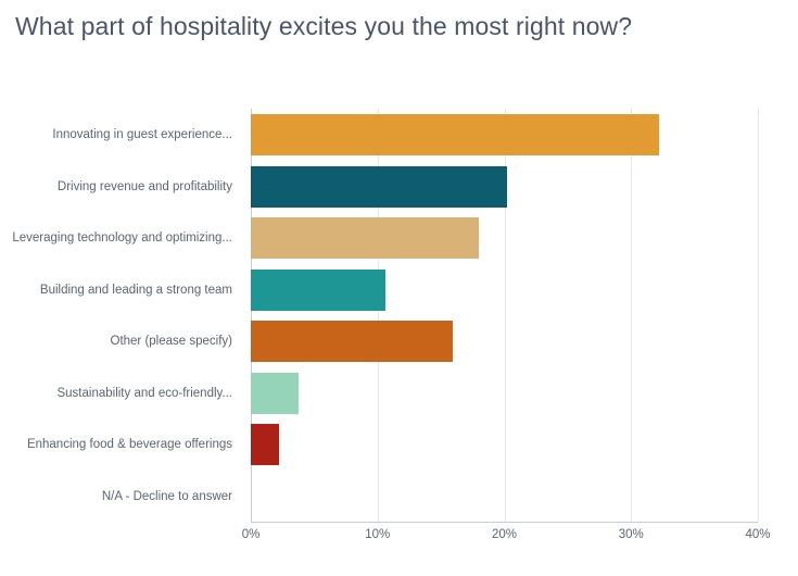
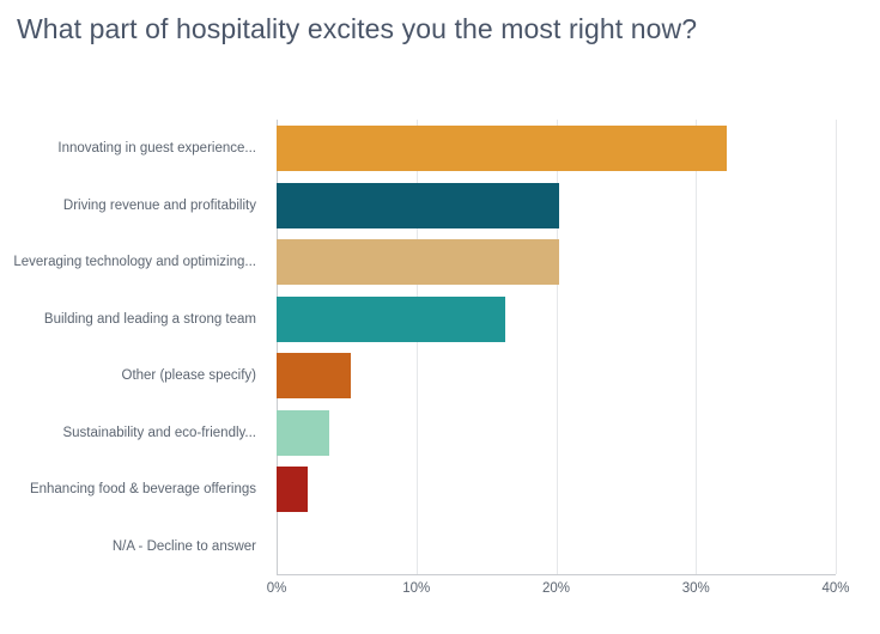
Leveraging technology and optimizing...: 18.0% -> 20.2%
Building and leading a strong team: 10.6% -> 16.4%
Other (please specify): 15.9% -> 5.3%
